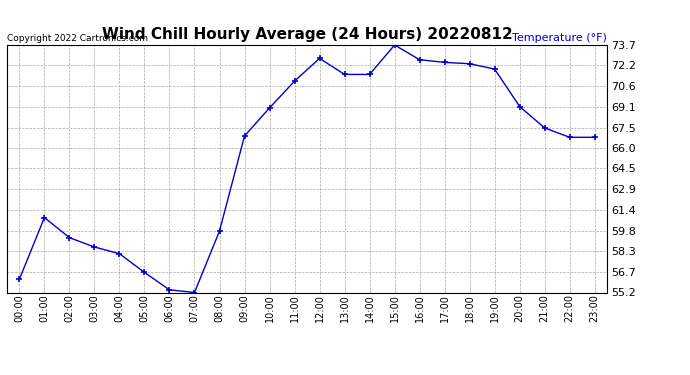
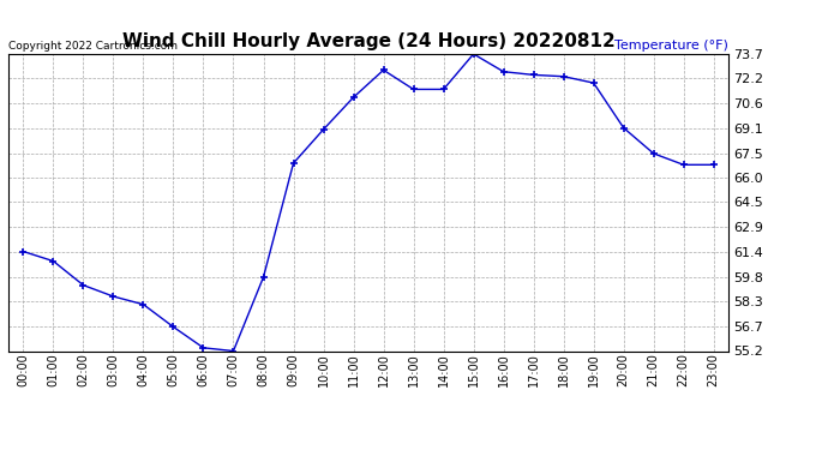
00:00: 56.2 -> 61.4
